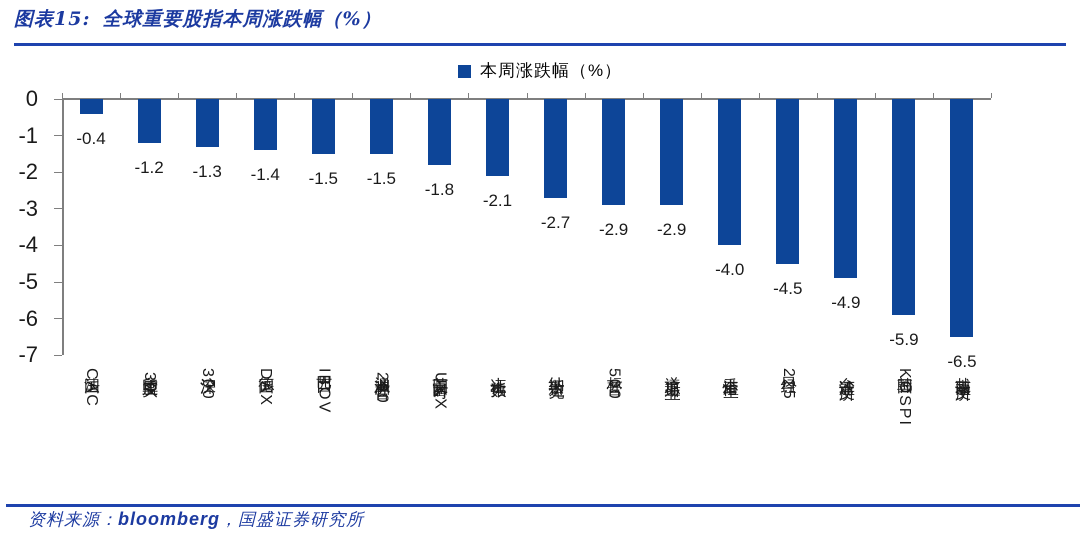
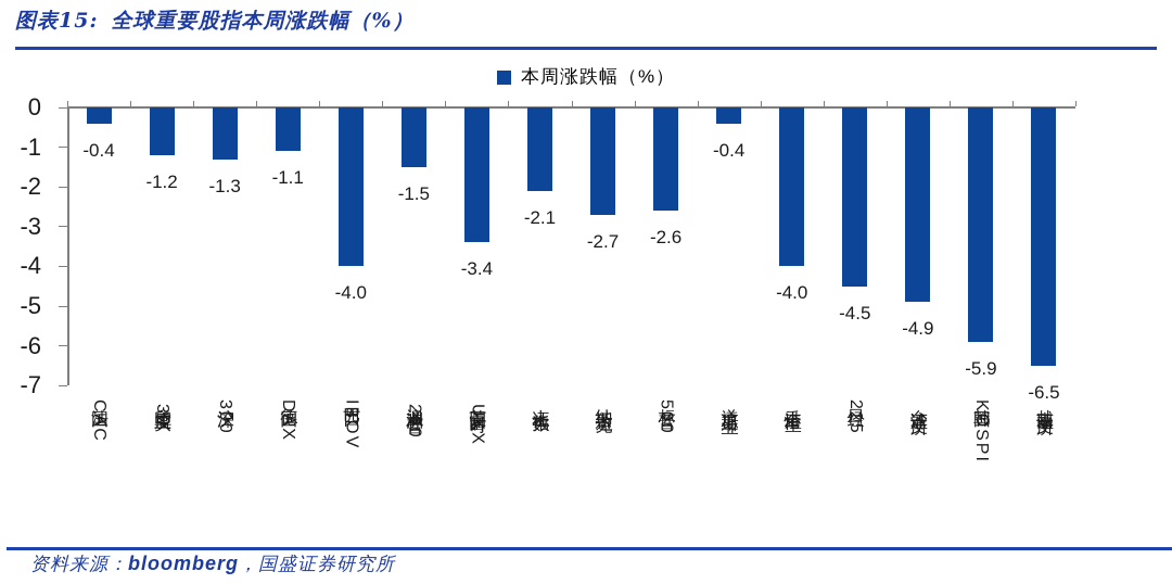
德国DAX: -1.4 -> -1.1
巴西IBOV: -1.5 -> -4.0
英国富时UKX: -1.8 -> -3.4
标普500: -2.9 -> -2.6
道琼斯工业: -2.9 -> -0.4
